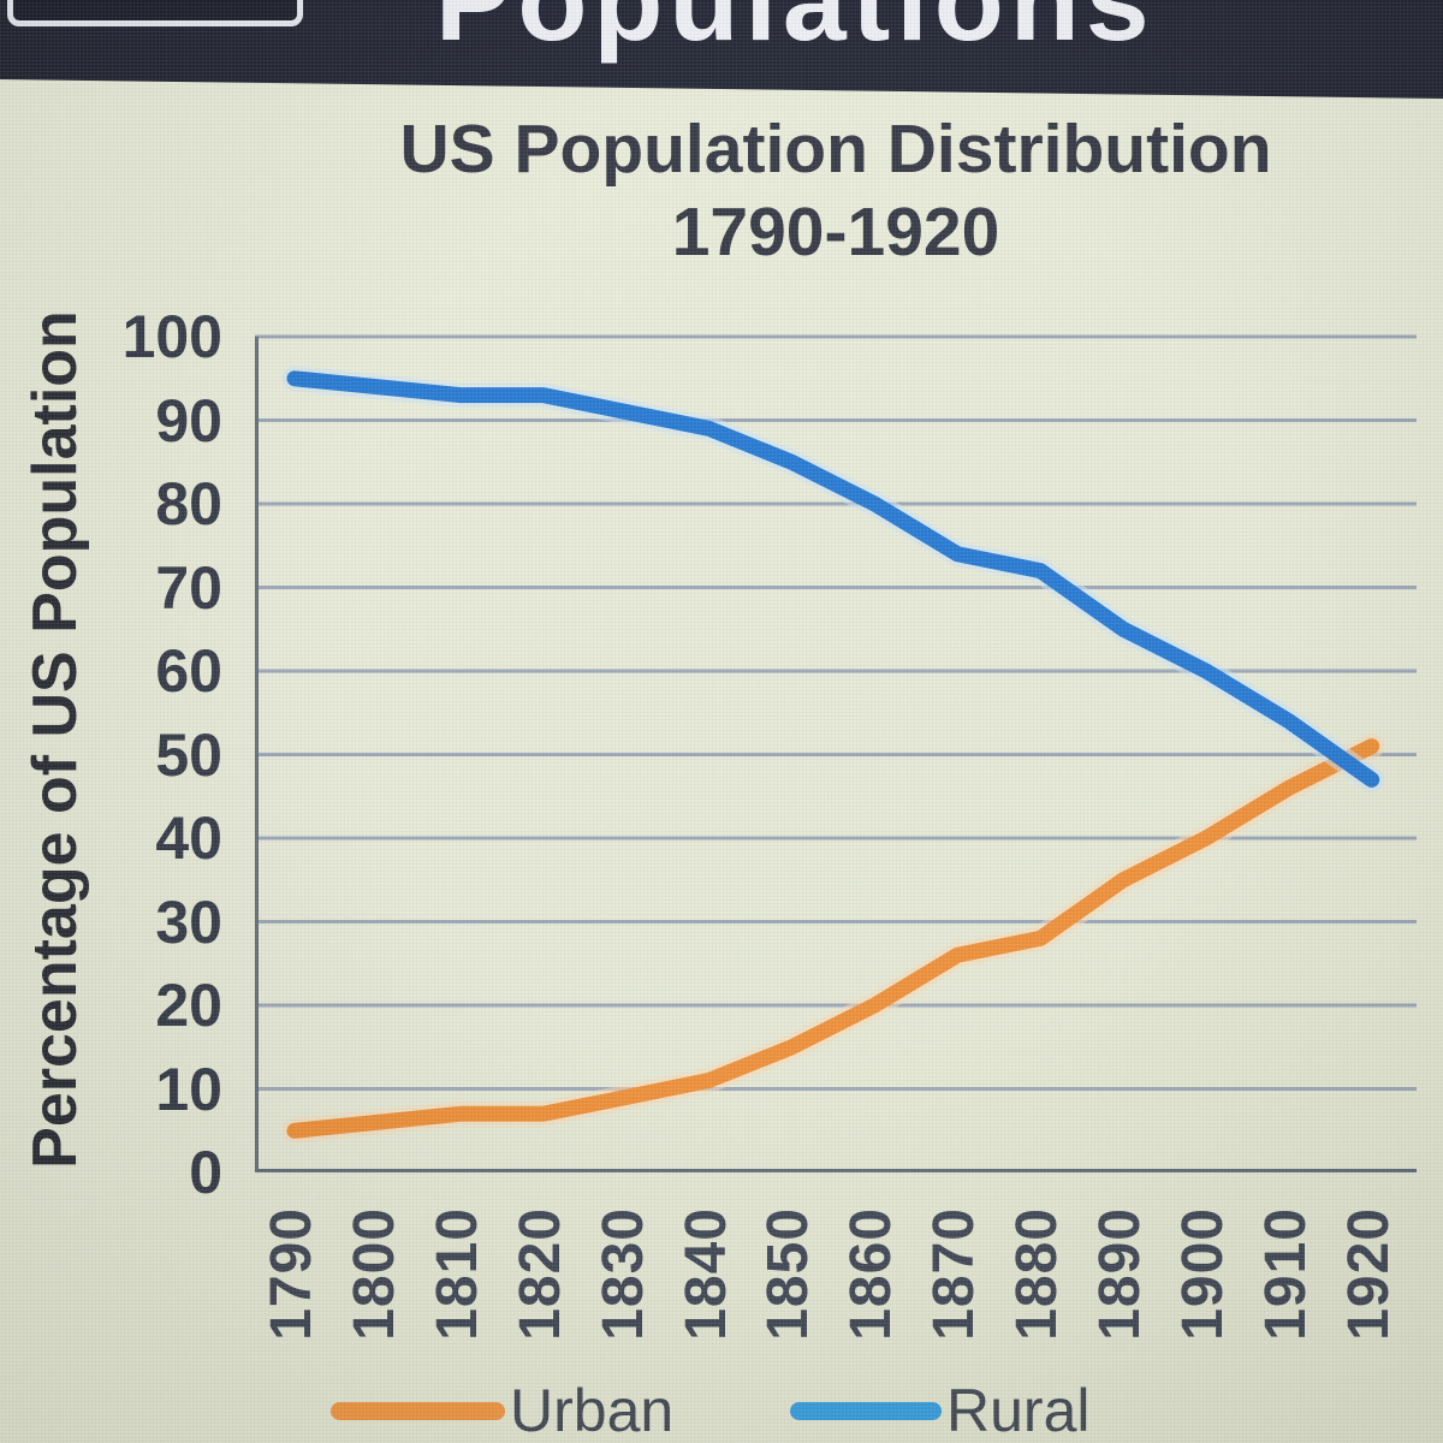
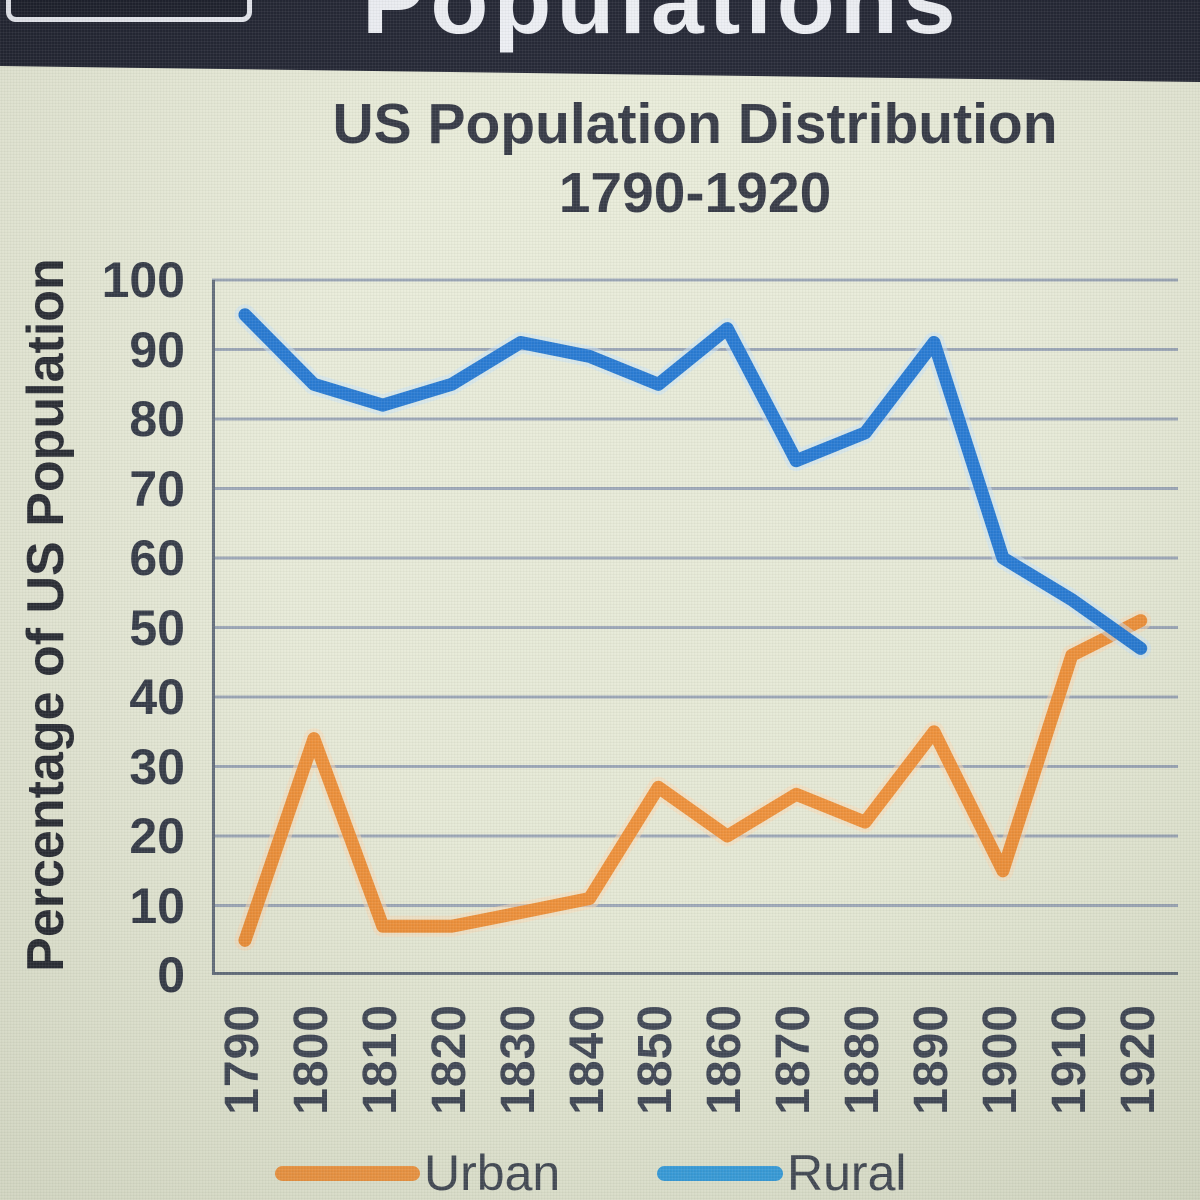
Urban/1800: 6 -> 34
Rural/1800: 94 -> 85
Rural/1810: 93 -> 82
Rural/1820: 93 -> 85
Urban/1850: 15 -> 27
Rural/1860: 80 -> 93
Urban/1880: 28 -> 22
Rural/1880: 72 -> 78
Rural/1890: 65 -> 91
Urban/1900: 40 -> 15
